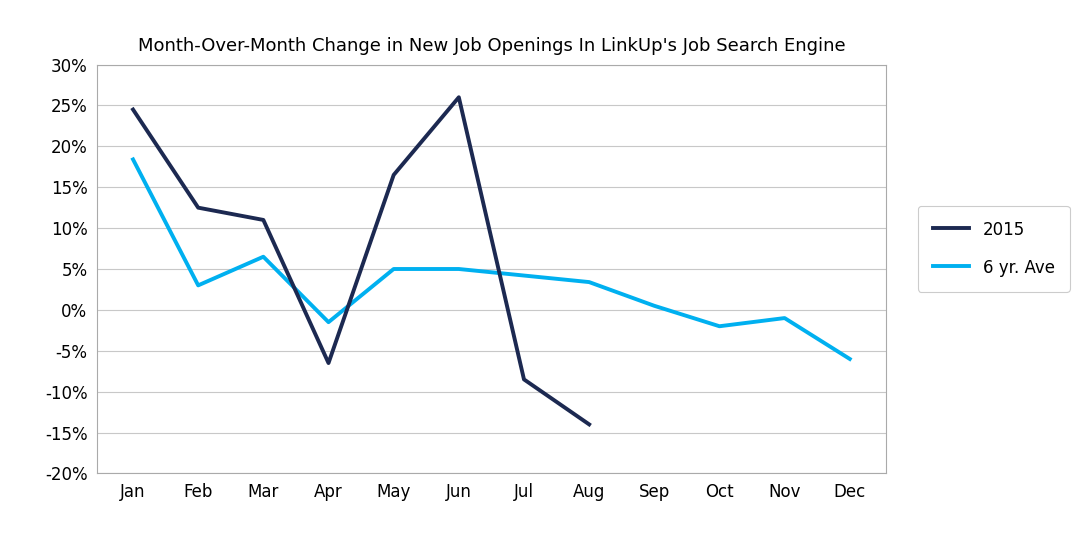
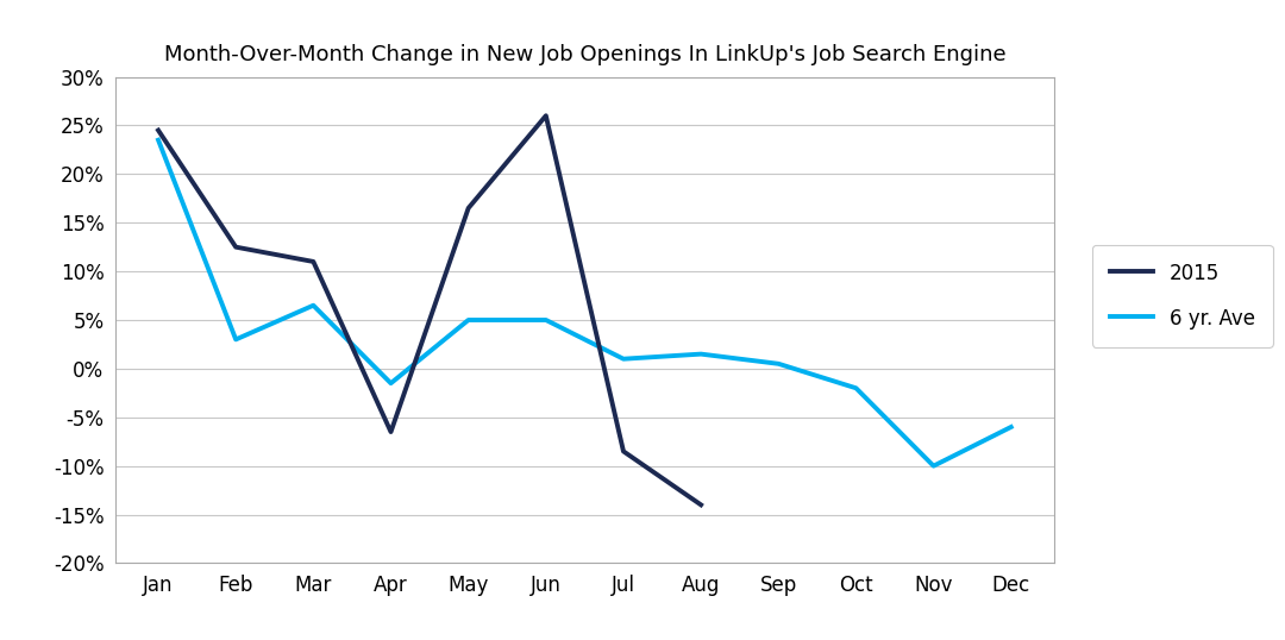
6 yr. Ave/Jan: 18.4% -> 23.5%
6 yr. Ave/Jul: 4.2% -> 1.0%
6 yr. Ave/Aug: 3.4% -> 1.5%
6 yr. Ave/Nov: -1.0% -> -10.0%
